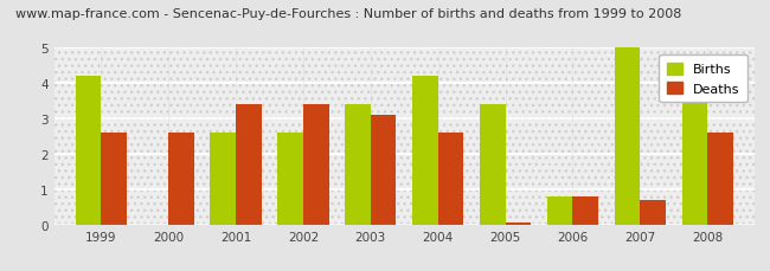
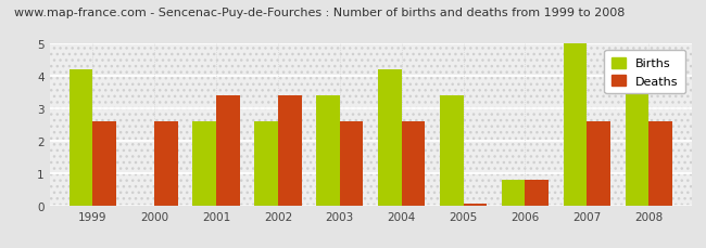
Deaths/2003: 3.10 -> 2.60
Deaths/2007: 0.70 -> 2.60
